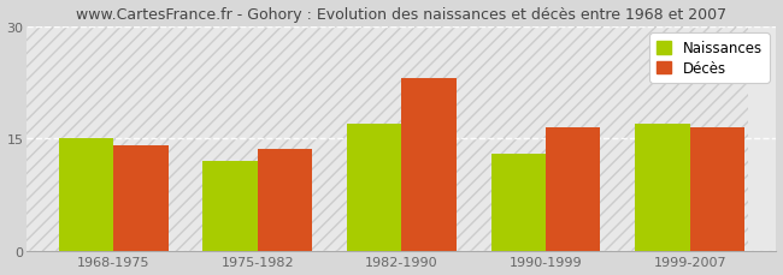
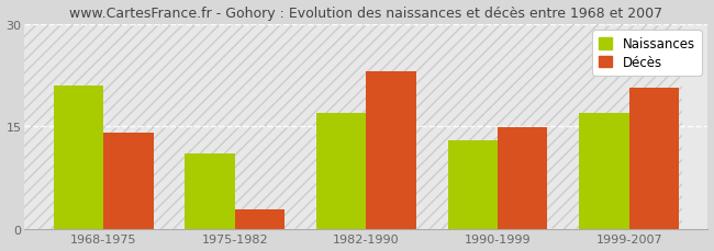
Naissances/1968-1975: 15 -> 21
Naissances/1975-1982: 12 -> 11
Décès/1975-1982: 13.5 -> 2.8
Décès/1990-1999: 16.5 -> 14.8
Décès/1999-2007: 16.5 -> 20.6
